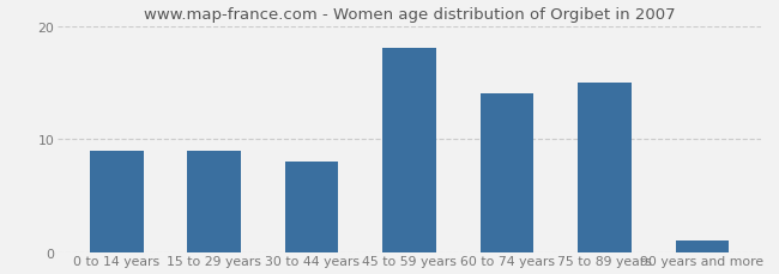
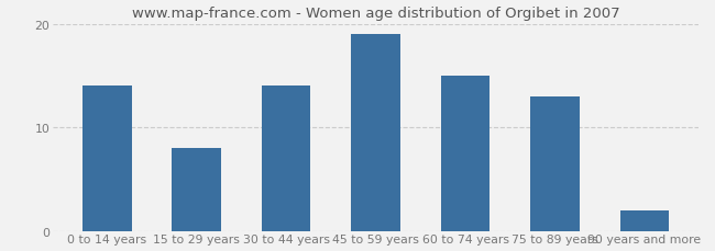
0 to 14 years: 9 -> 14
15 to 29 years: 9 -> 8
30 to 44 years: 8 -> 14
45 to 59 years: 18 -> 19
60 to 74 years: 14 -> 15
75 to 89 years: 15 -> 13
90 years and more: 1 -> 2
